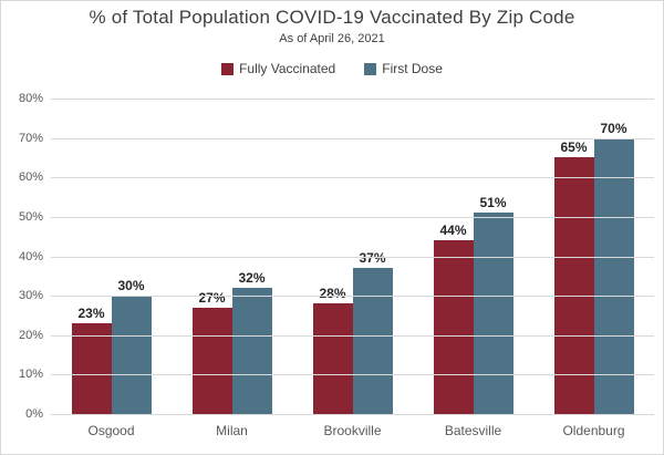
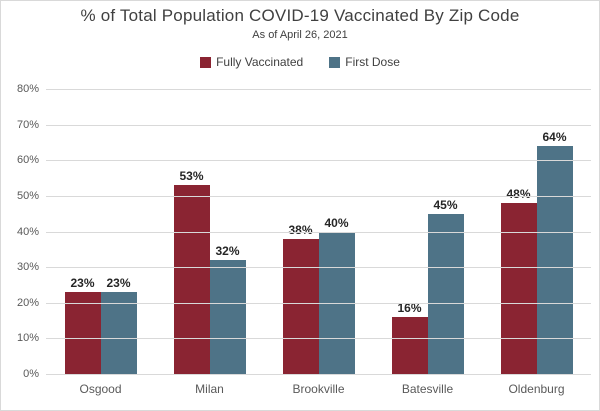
First Dose/Osgood: 30% -> 23%
Fully Vaccinated/Milan: 27% -> 53%
Fully Vaccinated/Brookville: 28% -> 38%
First Dose/Brookville: 37% -> 40%
Fully Vaccinated/Batesville: 44% -> 16%
First Dose/Batesville: 51% -> 45%
Fully Vaccinated/Oldenburg: 65% -> 48%
First Dose/Oldenburg: 70% -> 64%
